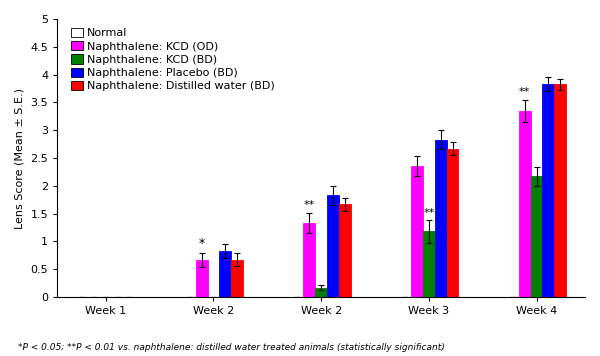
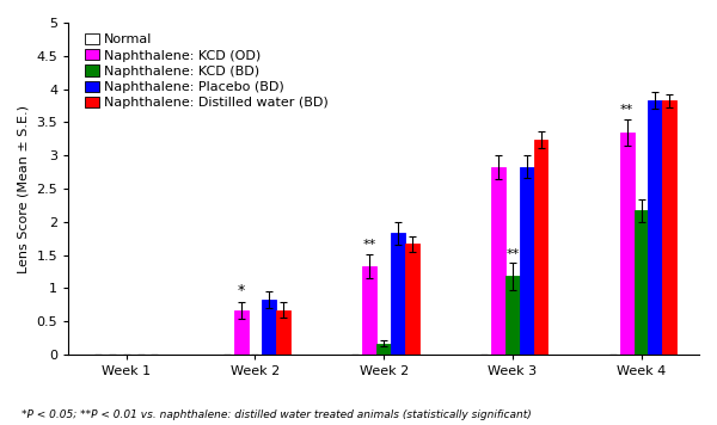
Naphthalene: KCD (OD)/Week 3: 2.35 -> 2.82
Naphthalene: Distilled water (BD)/Week 3: 2.67 -> 3.24
